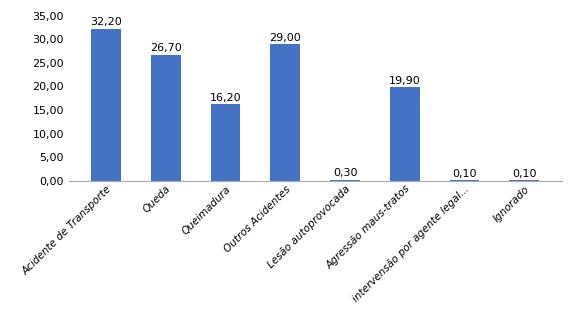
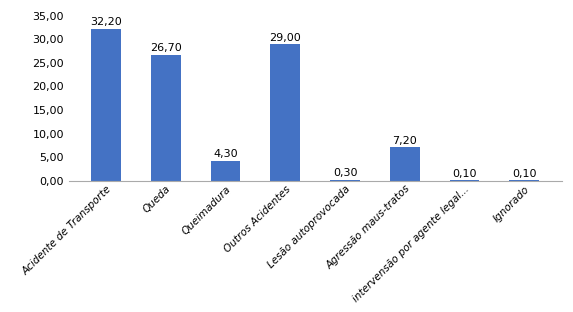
Queimadura: 16,20 -> 4,30
Agressão maus-tratos: 19,90 -> 7,20
